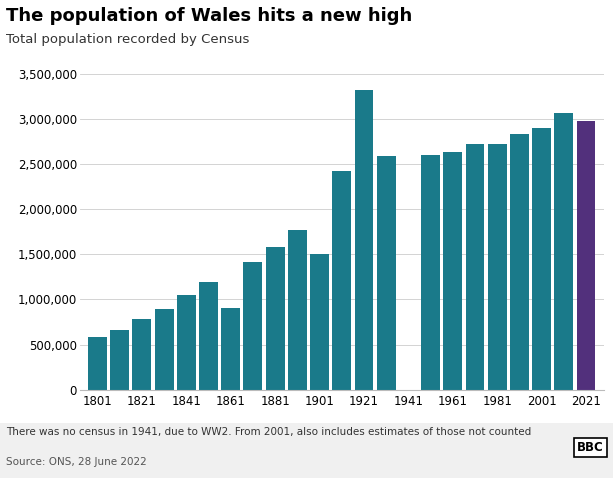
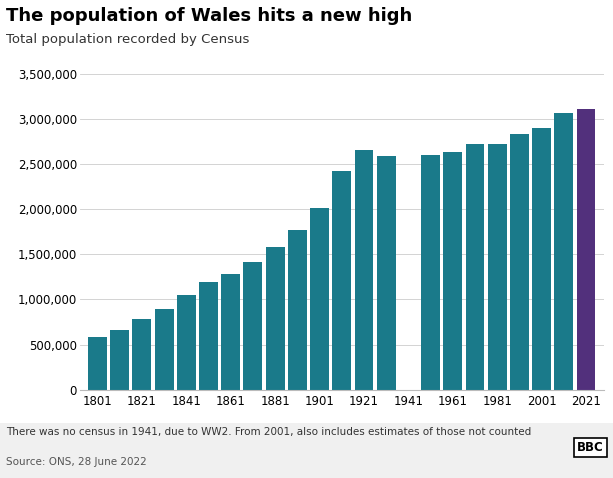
1861: 900,000 -> 1,290,000
1901: 1,500,000 -> 2,010,000
1921: 3,320,000 -> 2,660,000
2021: 2,980,000 -> 3,110,000
